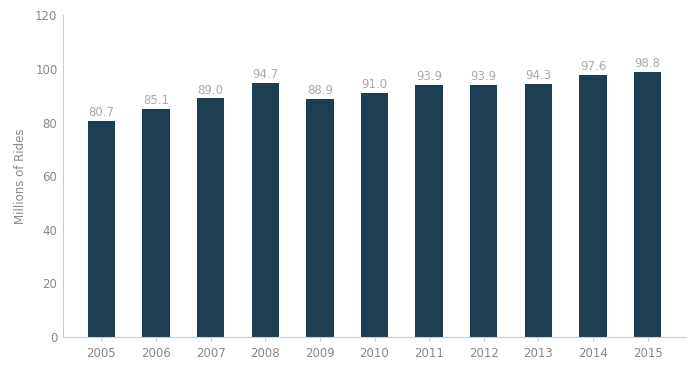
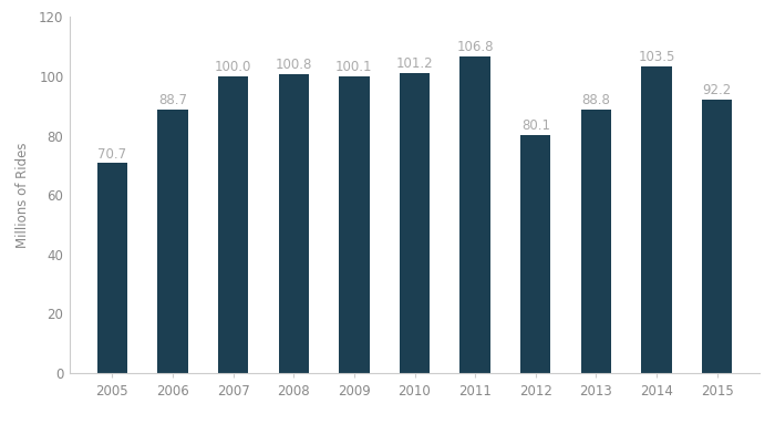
2005: 80.7 -> 70.7
2006: 85.1 -> 88.7
2007: 89.0 -> 100.0
2008: 94.7 -> 100.8
2009: 88.9 -> 100.1
2010: 91.0 -> 101.2
2011: 93.9 -> 106.8
2012: 93.9 -> 80.1
2013: 94.3 -> 88.8
2014: 97.6 -> 103.5
2015: 98.8 -> 92.2
